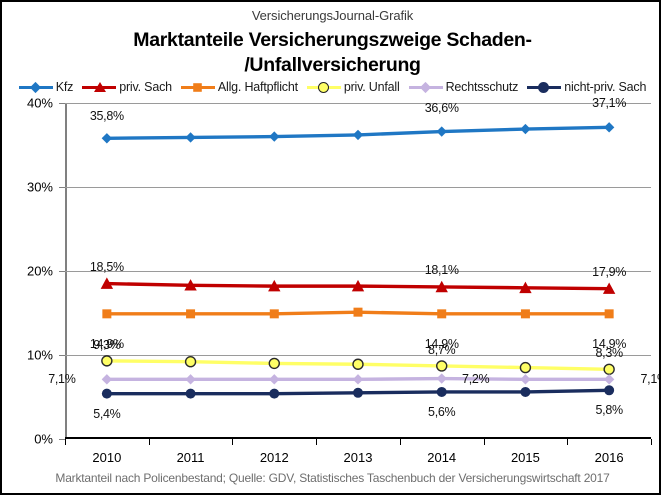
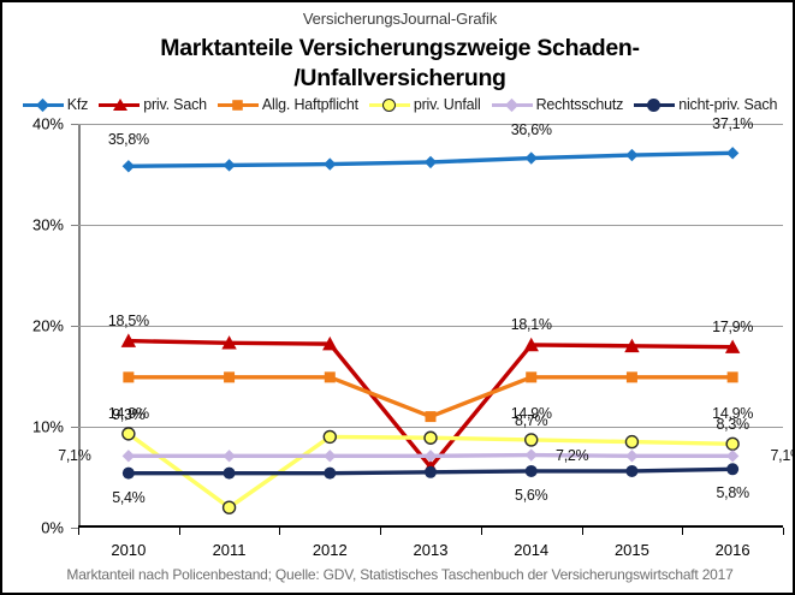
priv. Unfall/2011: 9% -> 2%
priv. Sach/2013: 18% -> 6%
Allg. Haftpflicht/2013: 15% -> 11%
